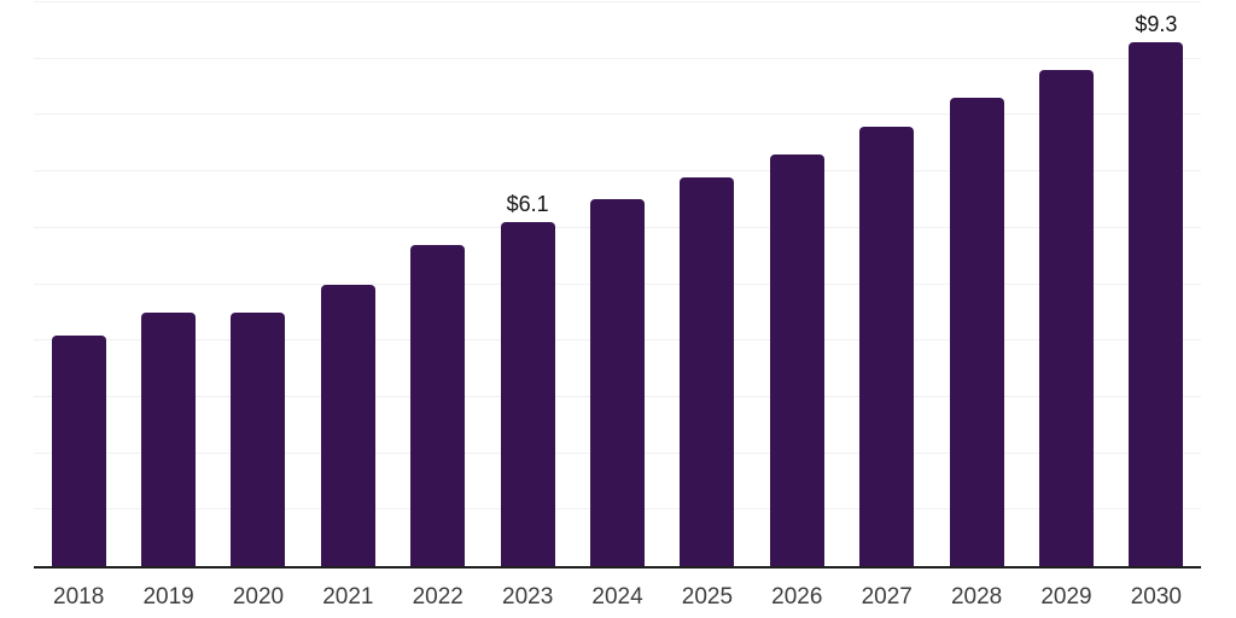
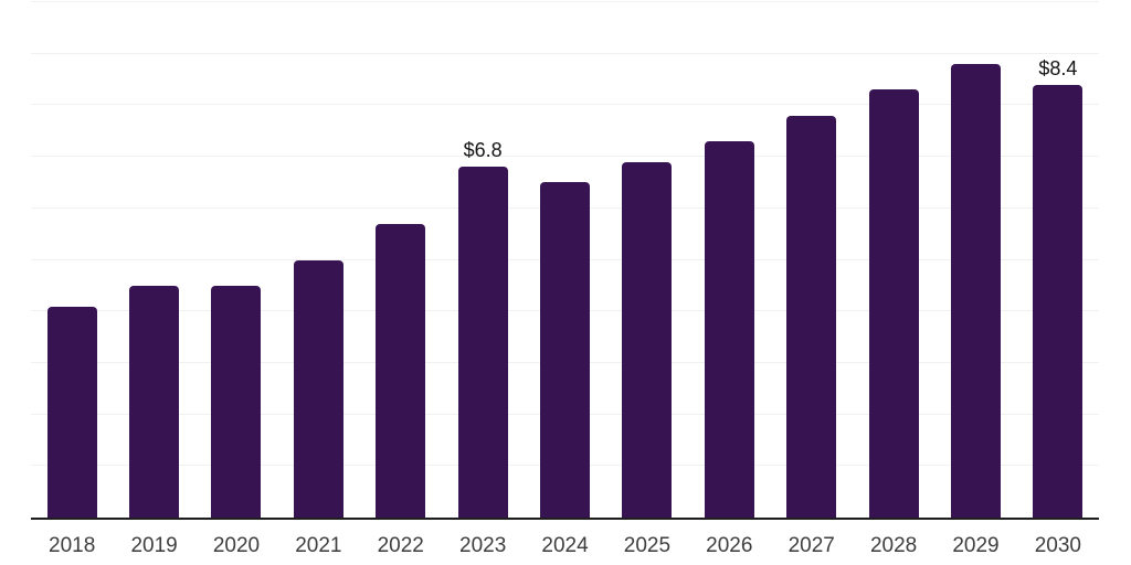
2023: $6.1 -> $6.8
2030: $9.3 -> $8.4
